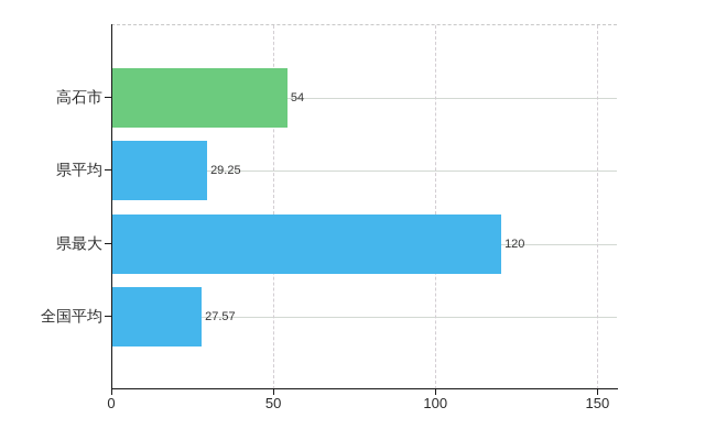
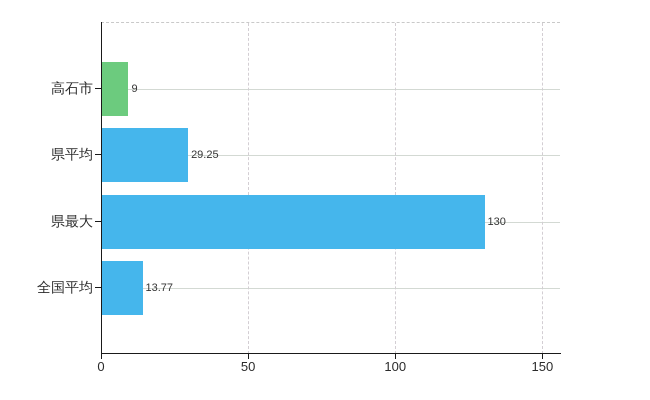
高石市: 54 -> 9
県最大: 120 -> 130
全国平均: 27.57 -> 13.77
